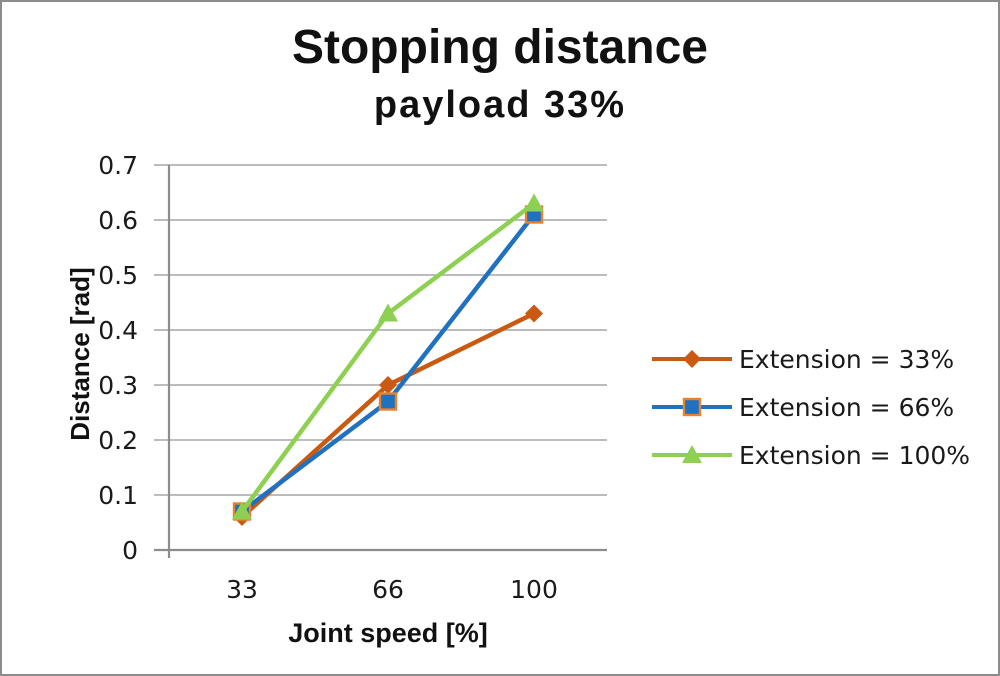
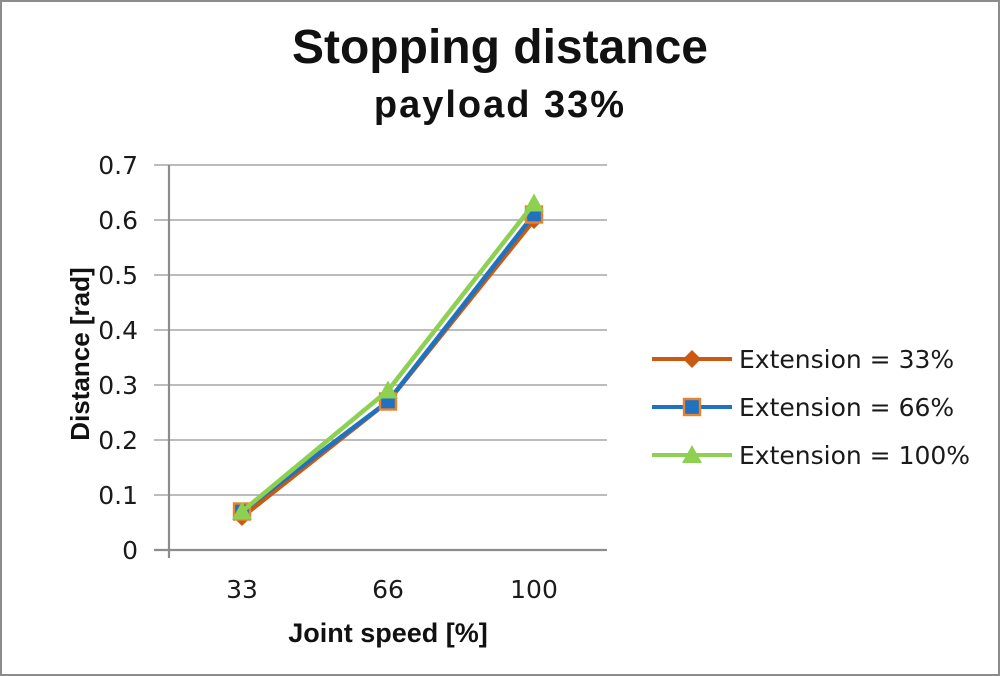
Extension = 33%/66: 0.30 -> 0.27
Extension = 100%/66: 0.43 -> 0.29
Extension = 33%/100: 0.43 -> 0.60
